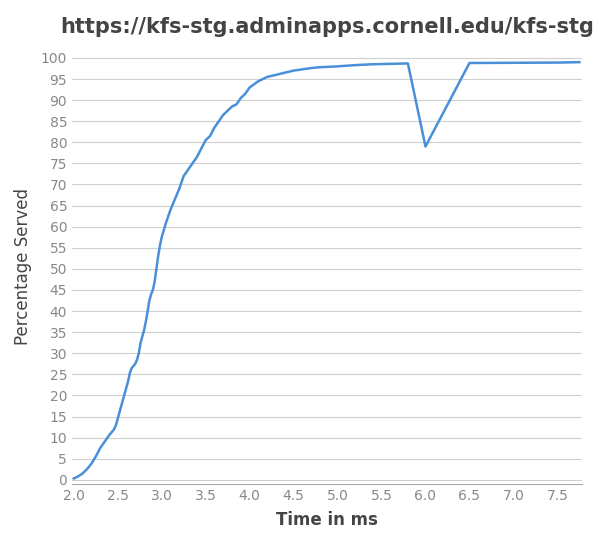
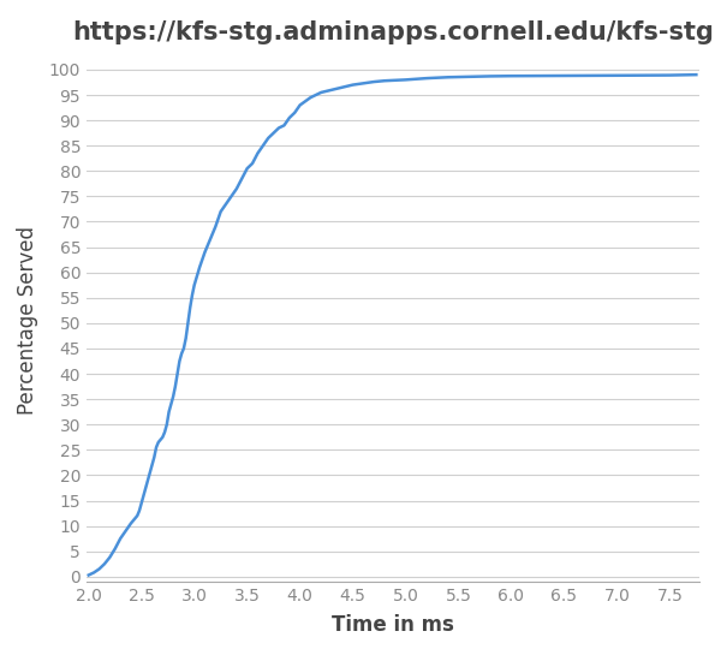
6.0: 79.0 -> 98.8
